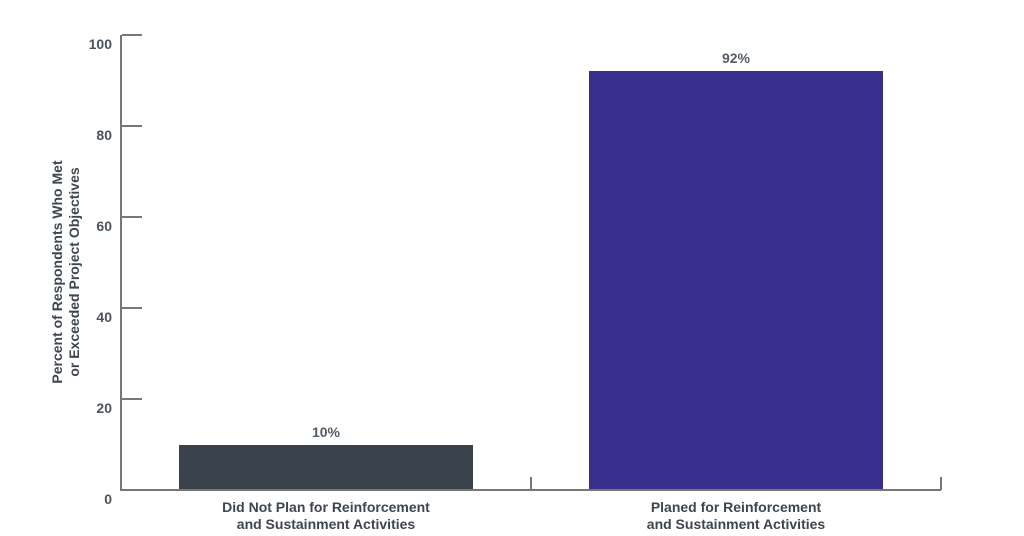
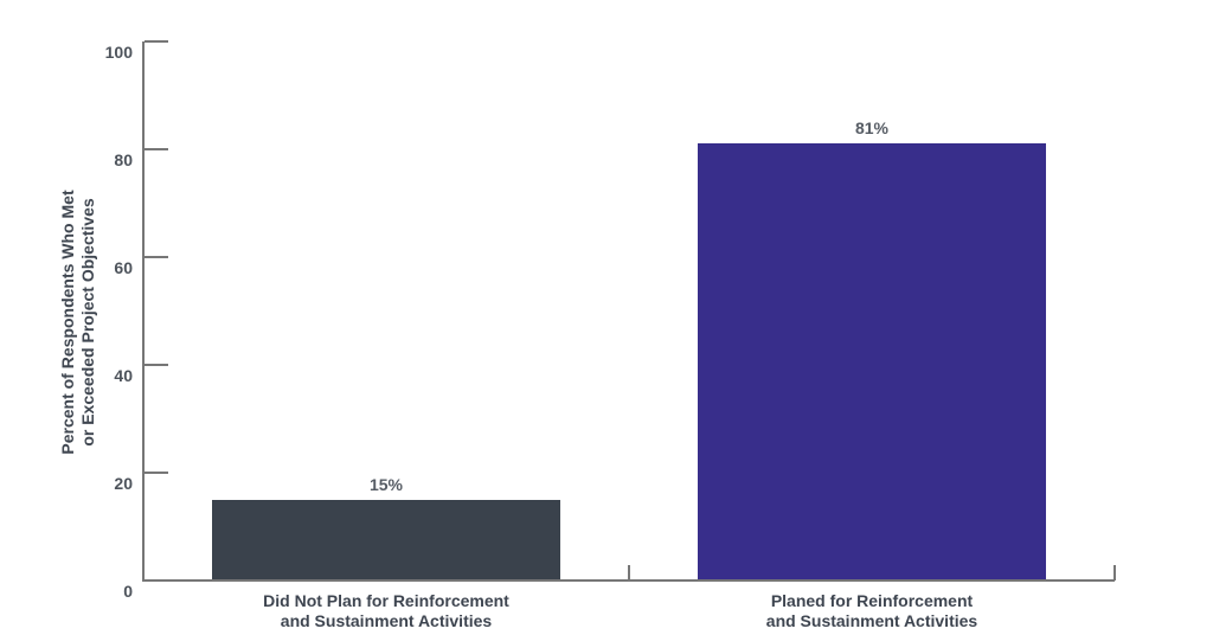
Did Not Plan for Reinforcement and Sustainment Activities: 10% -> 15%
Planed for Reinforcement and Sustainment Activities: 92% -> 81%
